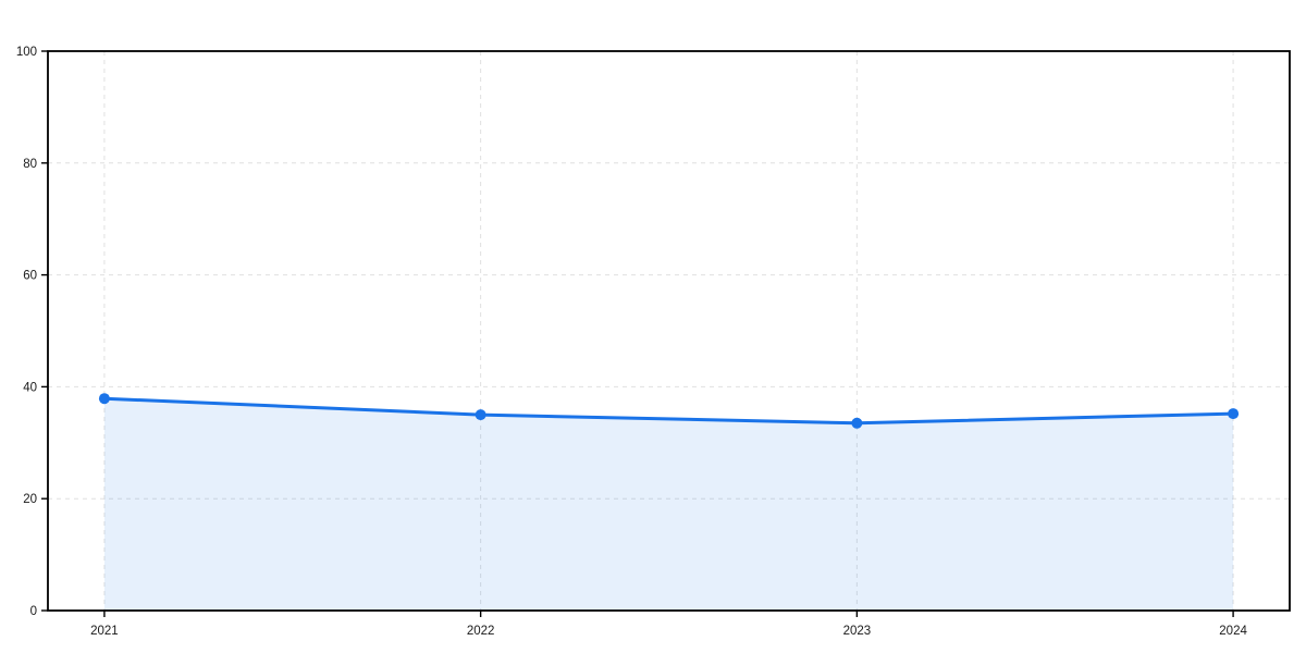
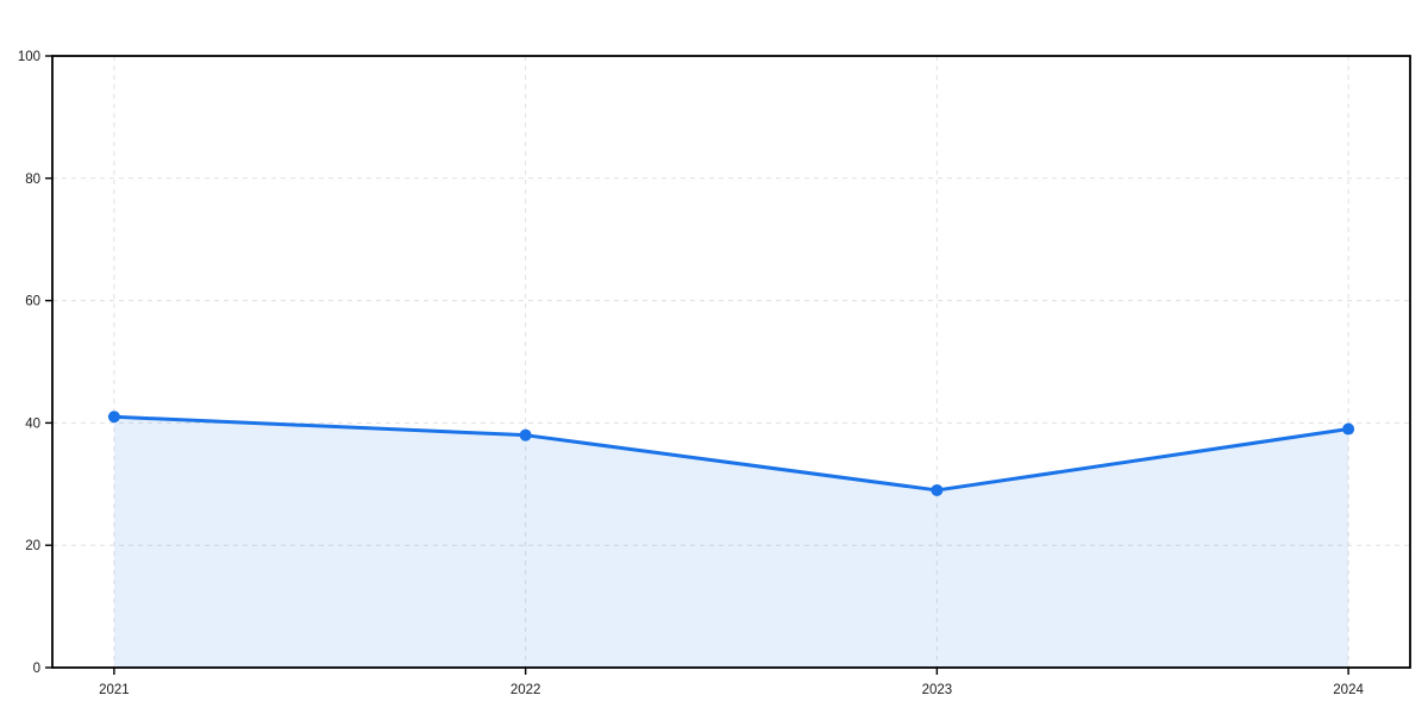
2021: 38 -> 41
2022: 35 -> 38
2023: 34 -> 29
2024: 35 -> 39
